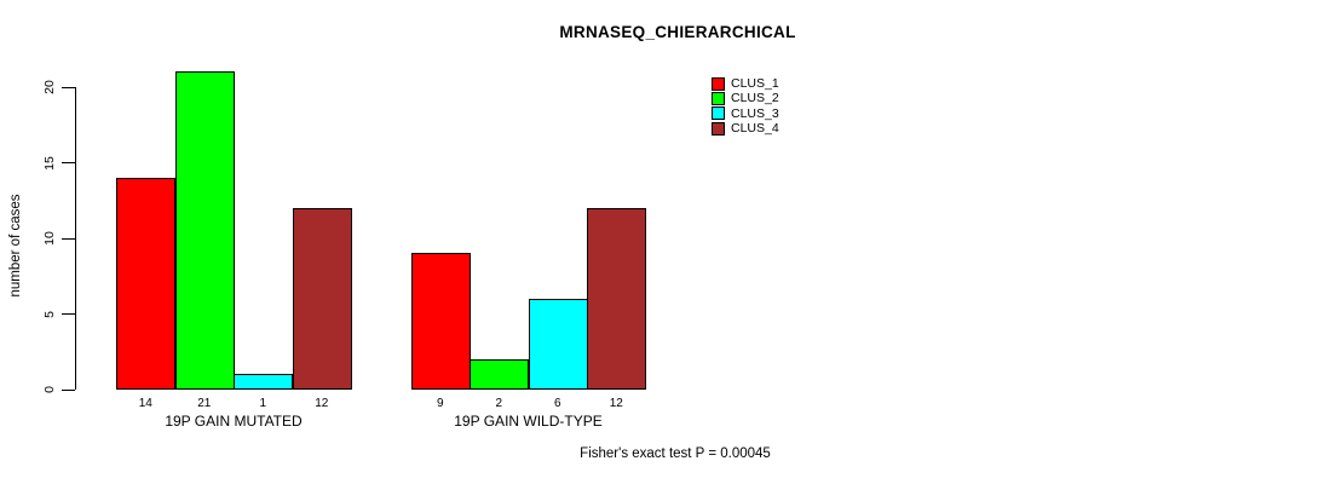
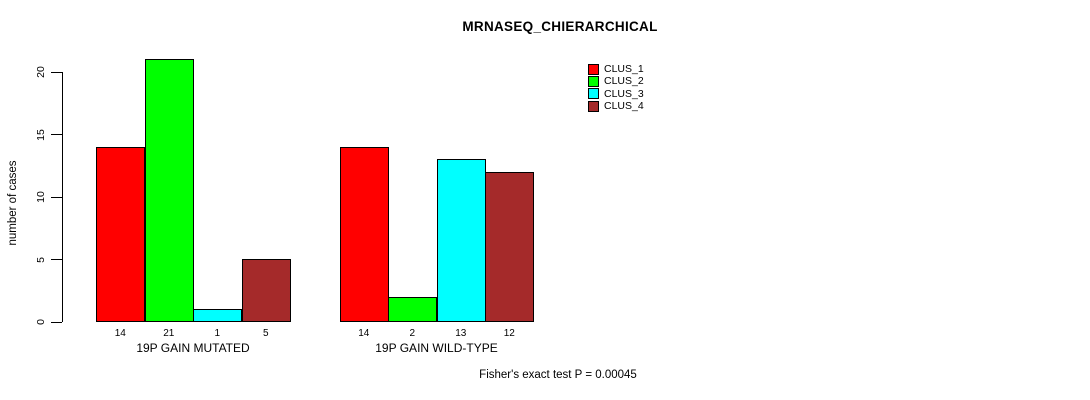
CLUS_4/19P GAIN MUTATED: 12 -> 5
CLUS_1/19P GAIN WILD-TYPE: 9 -> 14
CLUS_3/19P GAIN WILD-TYPE: 6 -> 13
